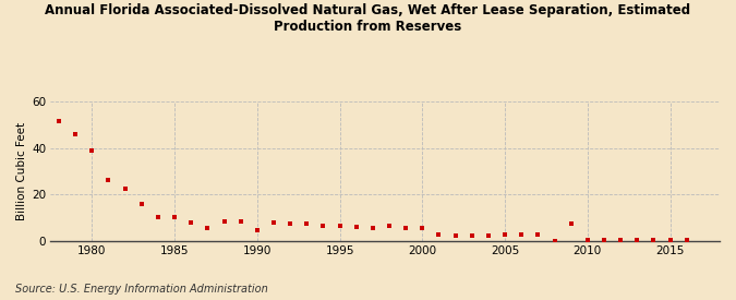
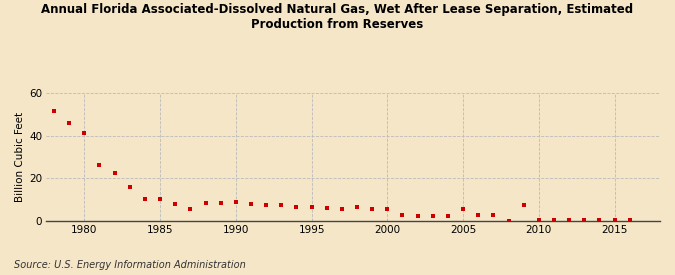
1980: 39.0 -> 41.5
1990: 4.5 -> 9.0
2005: 3.0 -> 5.5
